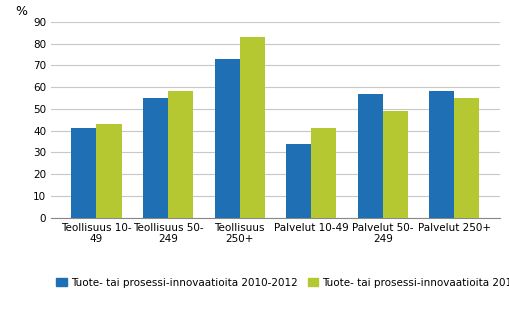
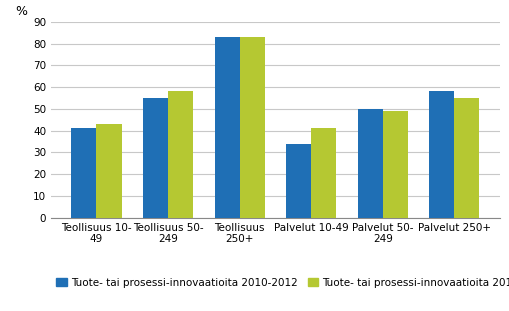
Tuote- tai prosessi-innovaatioita 2010-2012/Teollisuus 250+: 73 -> 83
Tuote- tai prosessi-innovaatioita 2010-2012/Palvelut 50- 249: 57 -> 50
